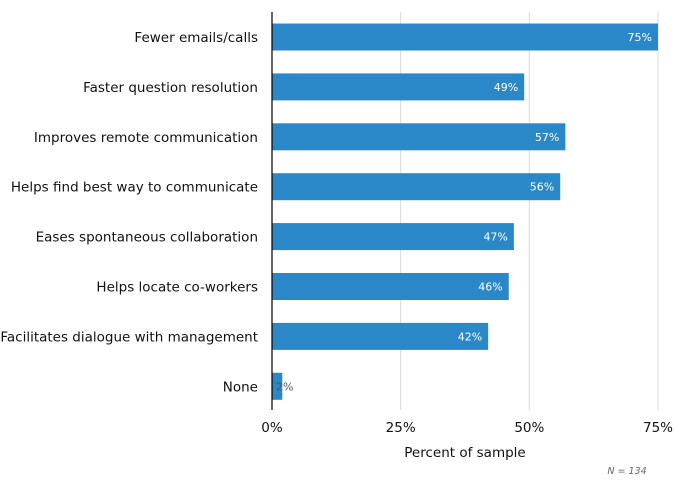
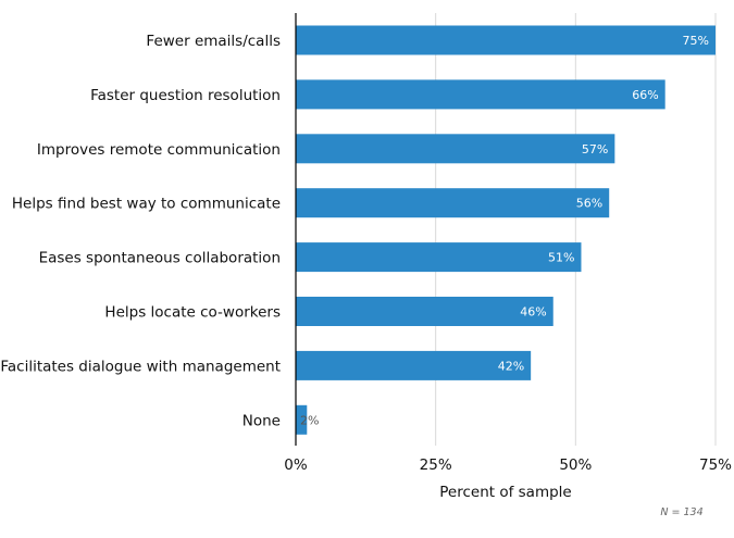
Faster question resolution: 49% -> 66%
Eases spontaneous collaboration: 47% -> 51%
